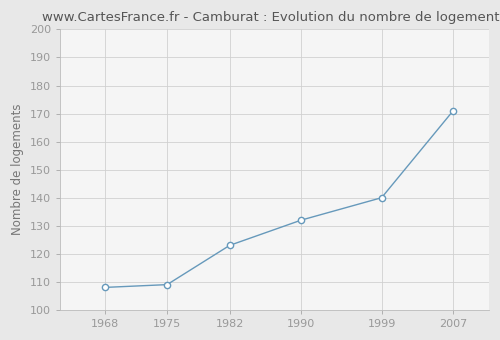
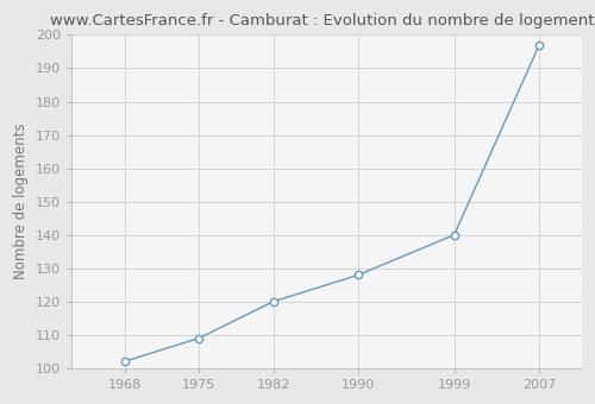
1968: 108 -> 102
1982: 123 -> 120
1990: 132 -> 128
2007: 171 -> 197
